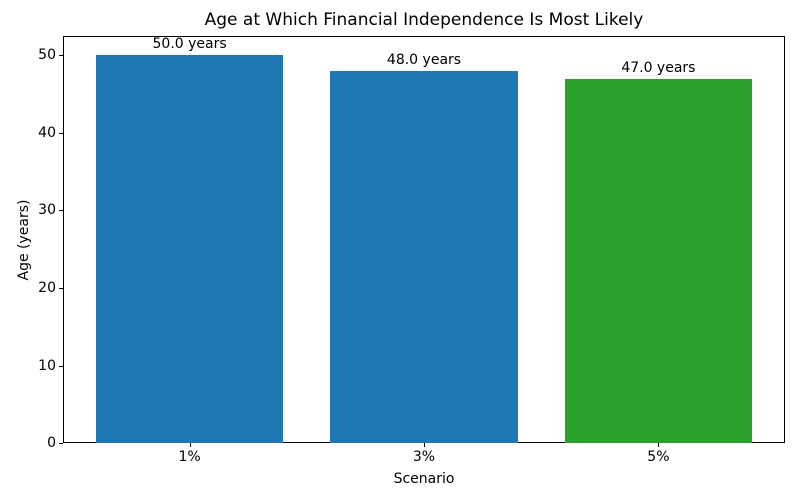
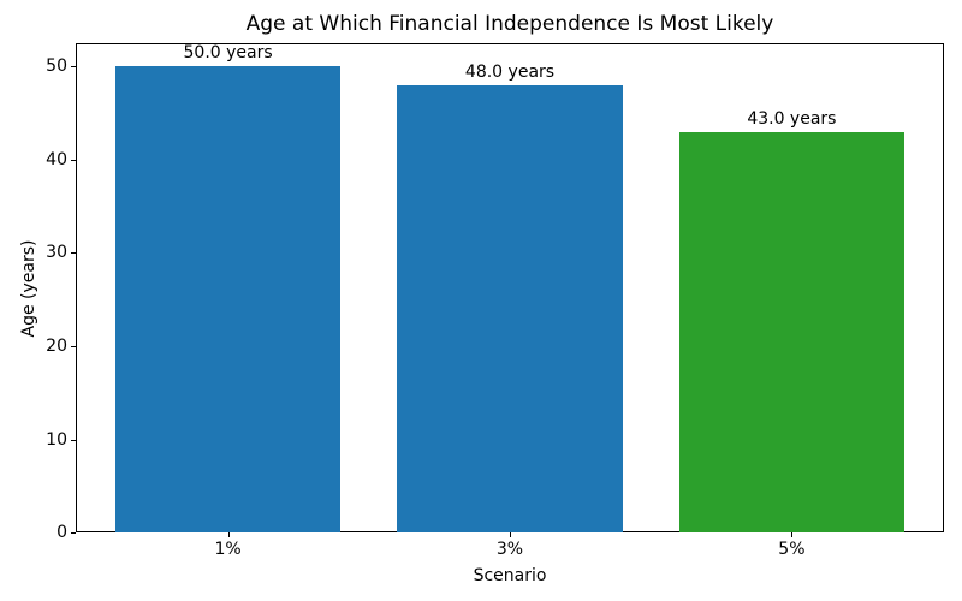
5%: 47.0 -> 43.0
